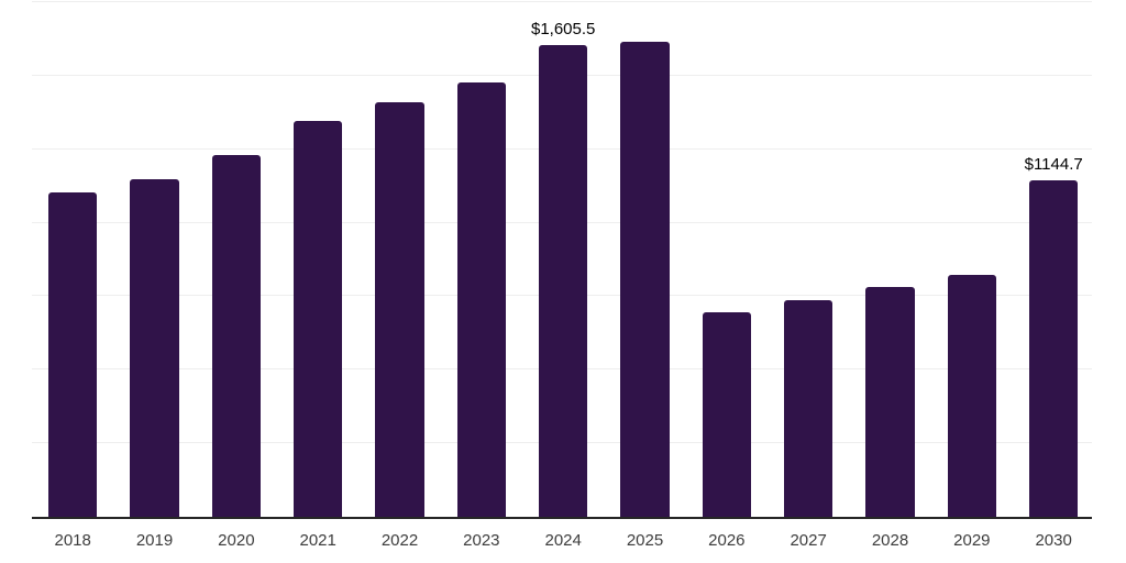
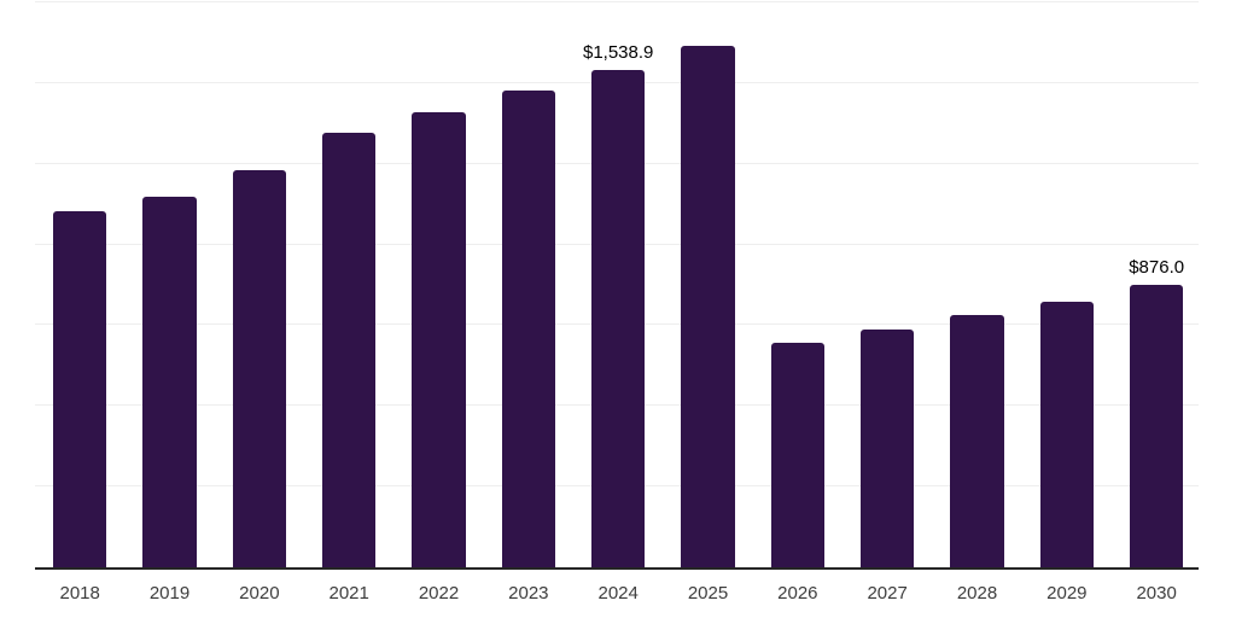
2024: $1,605.5 -> $1,538.9
2030: $1144.7 -> $876.0
